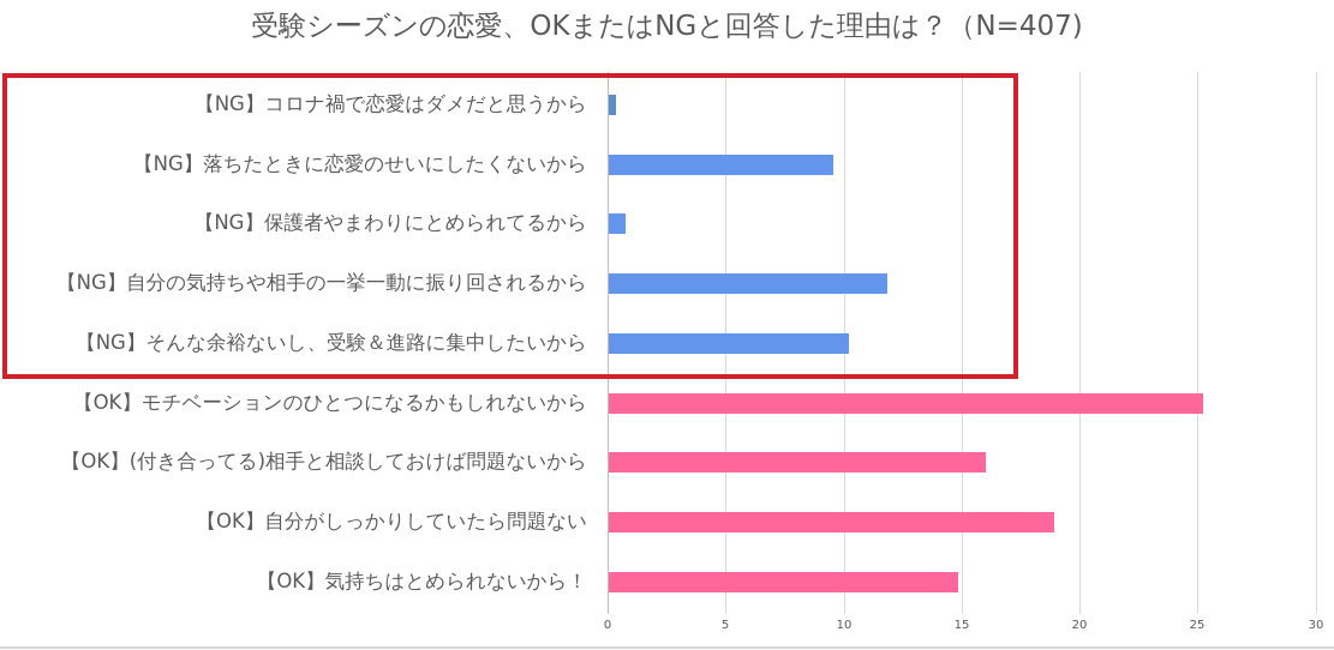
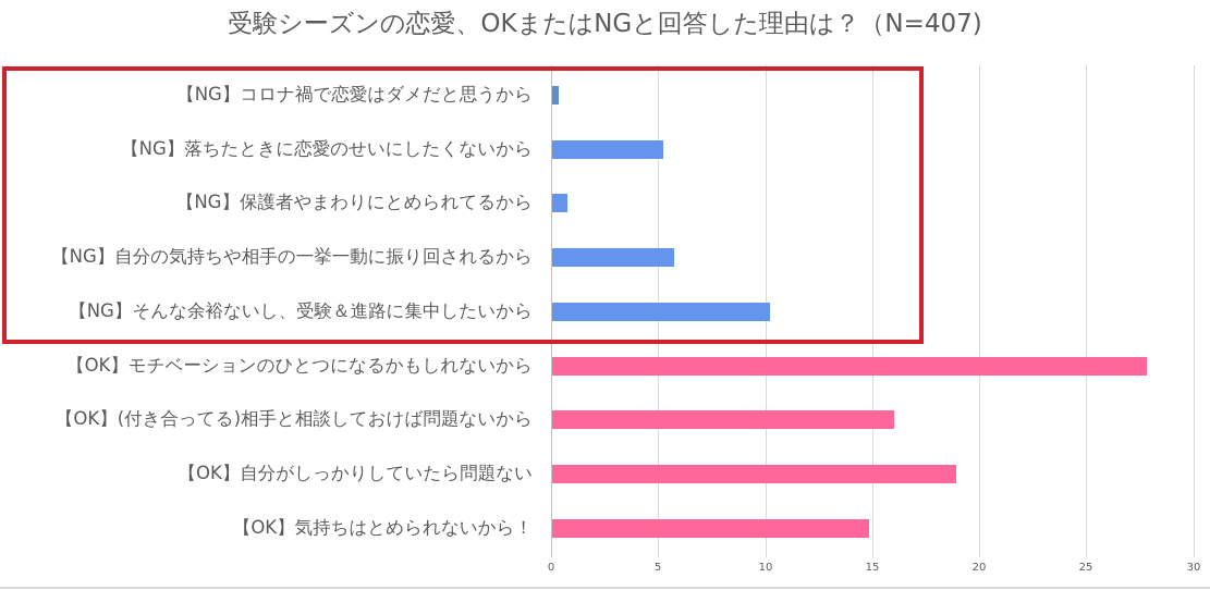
【NG】落ちたときに恋愛のせいにしたくないから: 9.5 -> 5.2
【NG】自分の気持ちや相手の一挙一動に振り回されるから: 11.8 -> 5.7
【OK】モチベーションのひとつになるかもしれないから: 25.2 -> 27.8
